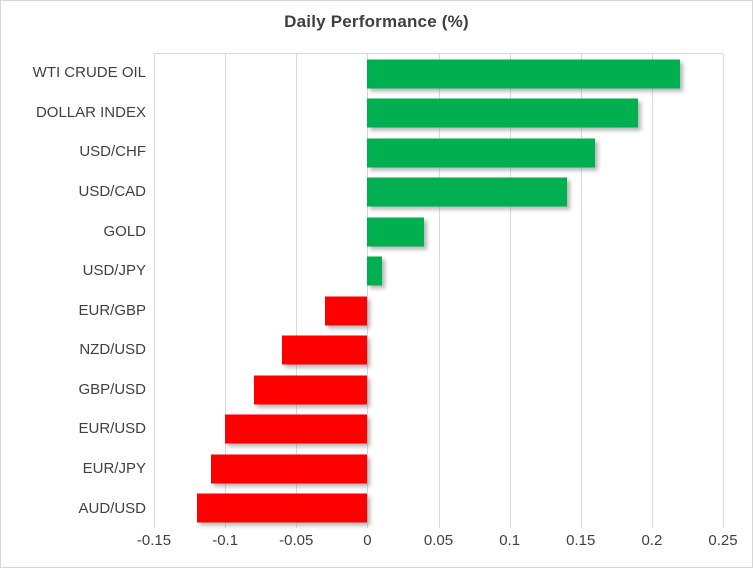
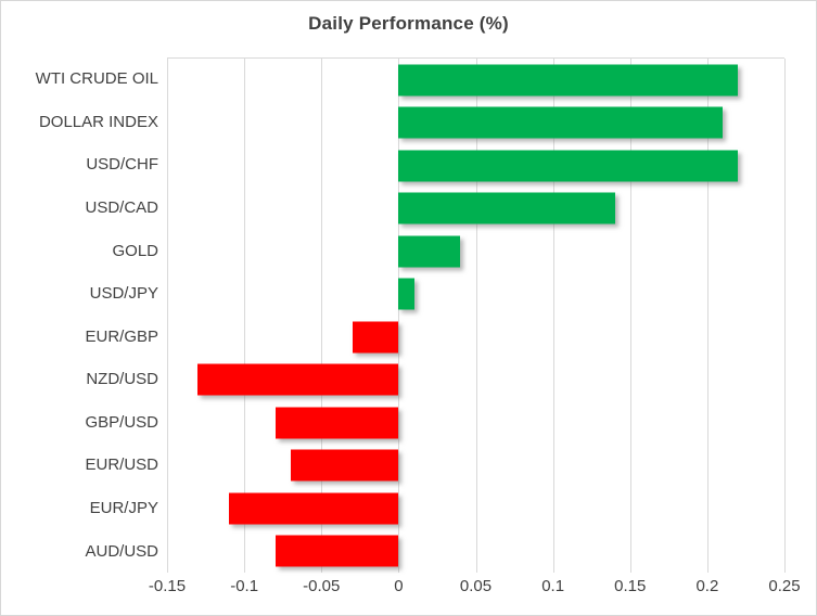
DOLLAR INDEX: 0.19 -> 0.21
USD/CHF: 0.16 -> 0.22
NZD/USD: -0.06 -> -0.13
EUR/USD: -0.10 -> -0.07
AUD/USD: -0.12 -> -0.08
